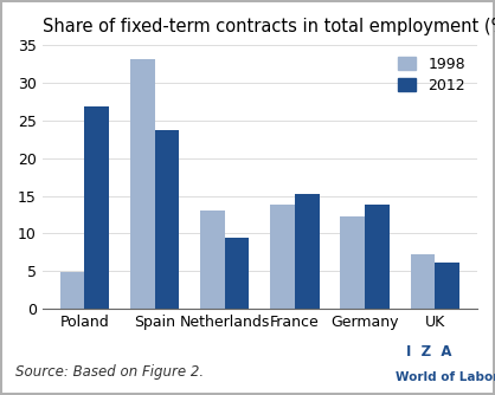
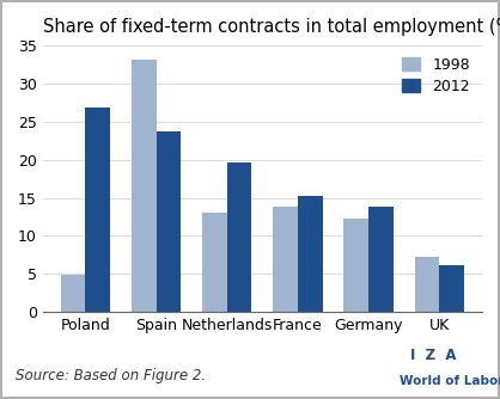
2012/Netherlands: 9.4 -> 19.6
